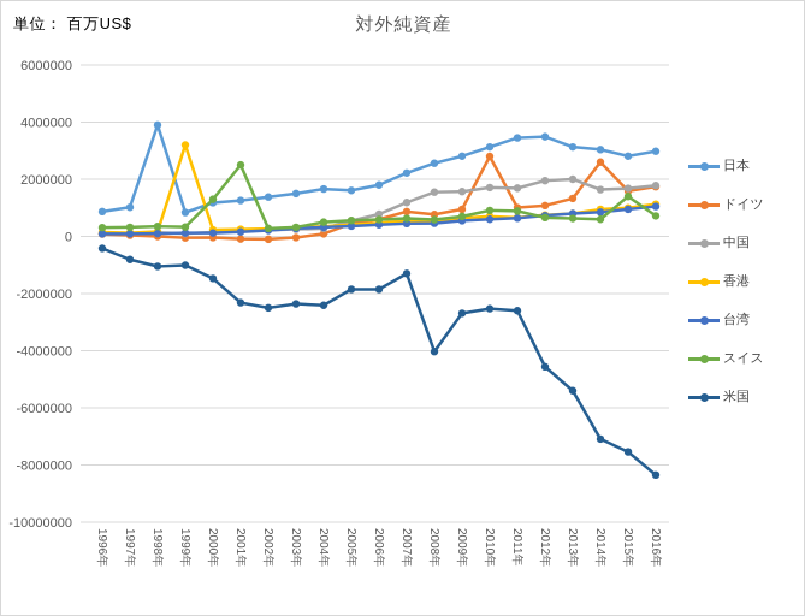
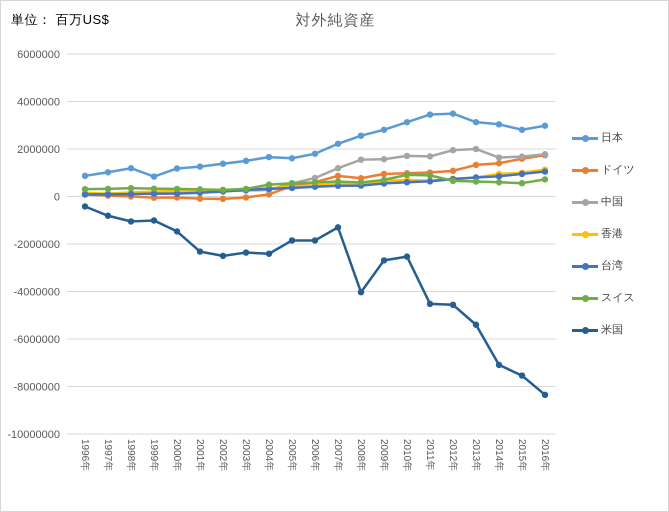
日本/1998年: 3900000 -> 1200000
香港/1999年: 3200000 -> 200000
スイス/2000年: 1300000 -> 300000
スイス/2001年: 2500000 -> 300000
ドイツ/2010年: 2800000 -> 1000000
米国/2011年: -2600000 -> -4500000
ドイツ/2014年: 2600000 -> 1400000
スイス/2015年: 1400000 -> 600000
